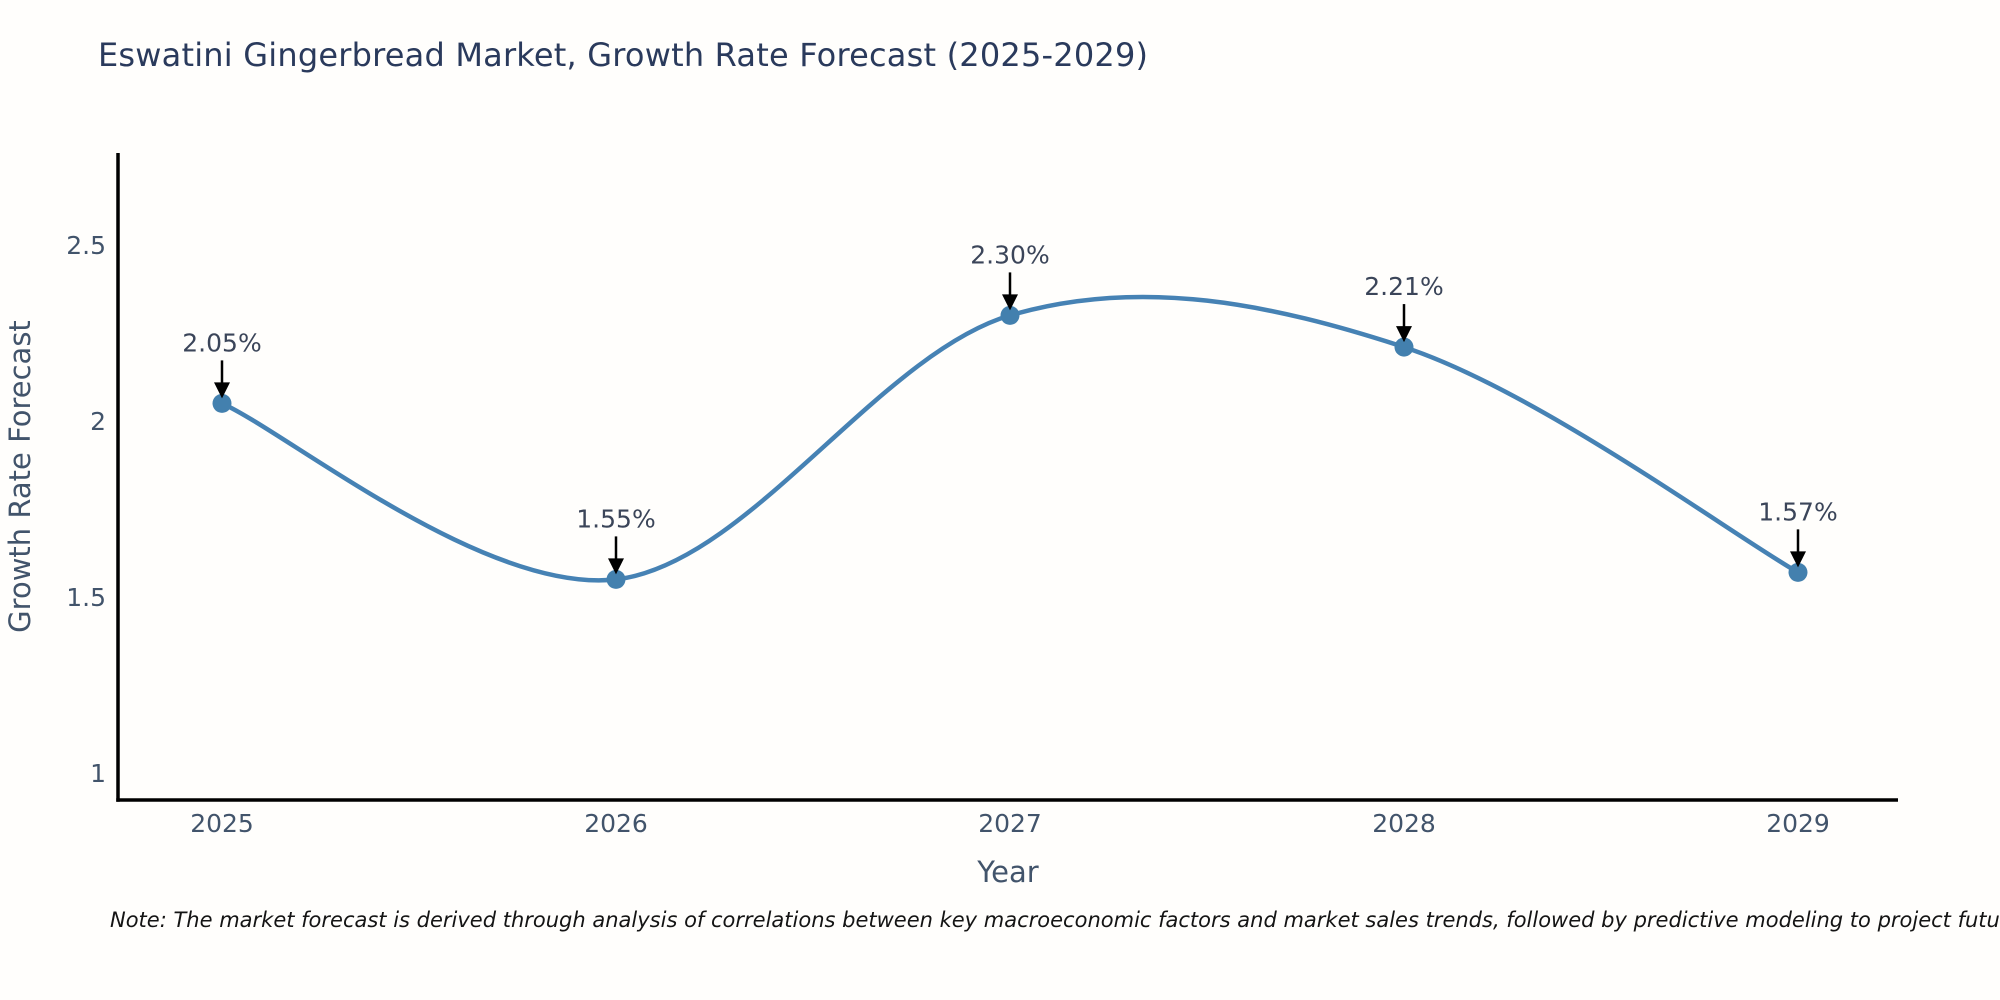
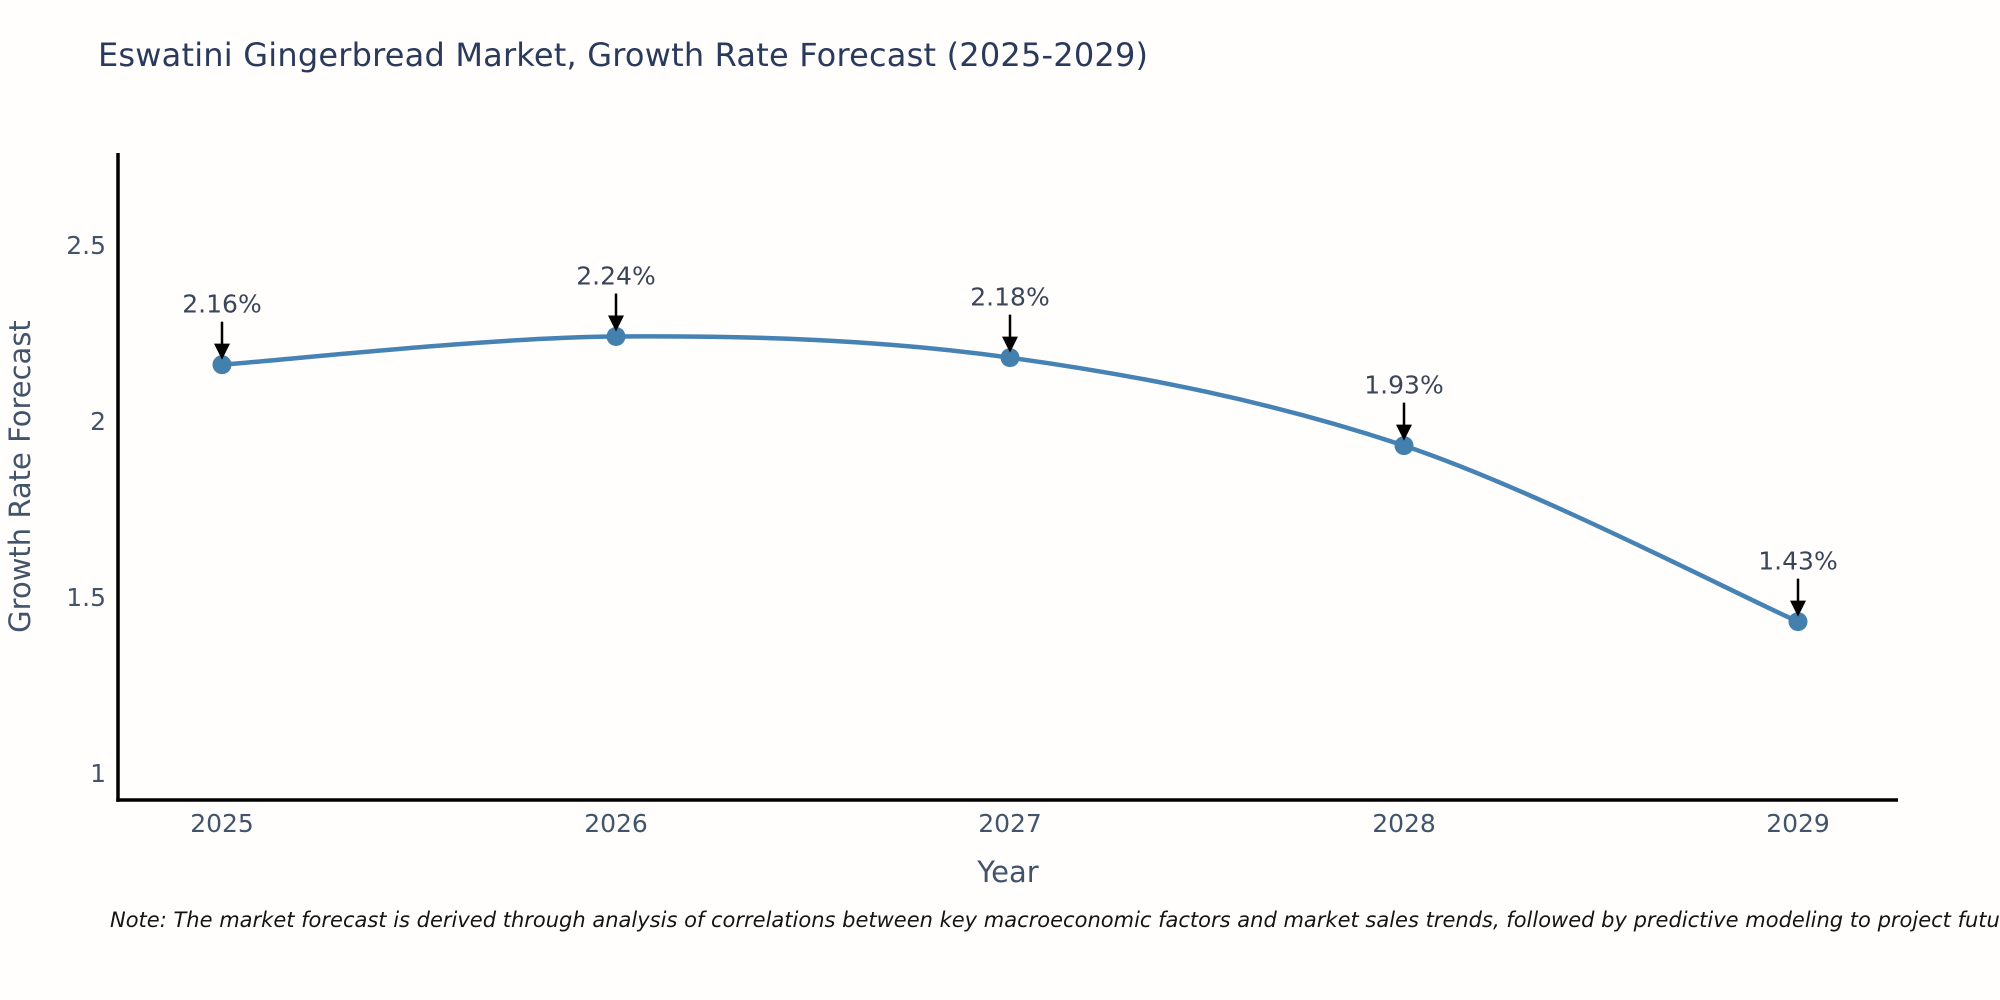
2025: 2.05% -> 2.16%
2026: 1.55% -> 2.24%
2027: 2.30% -> 2.18%
2028: 2.21% -> 1.93%
2029: 1.57% -> 1.43%
